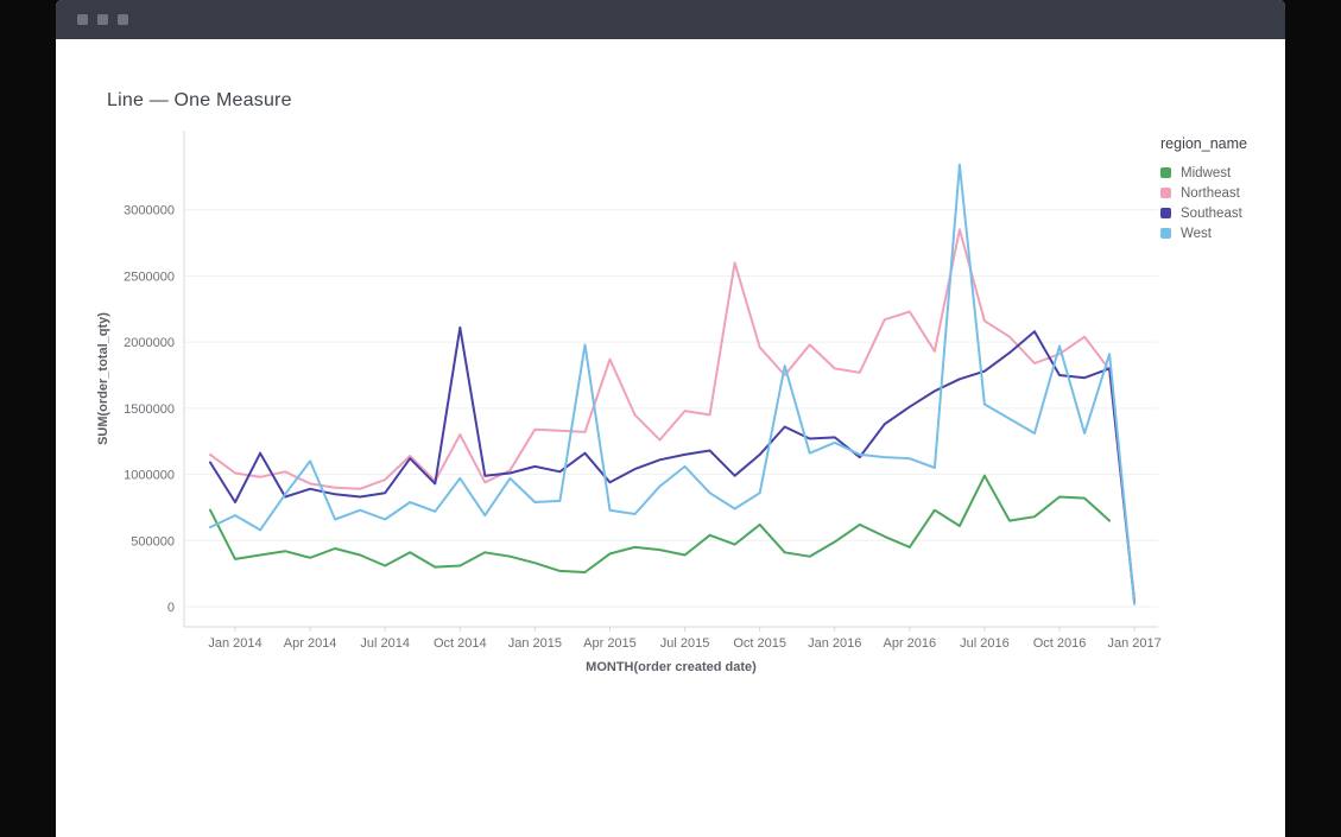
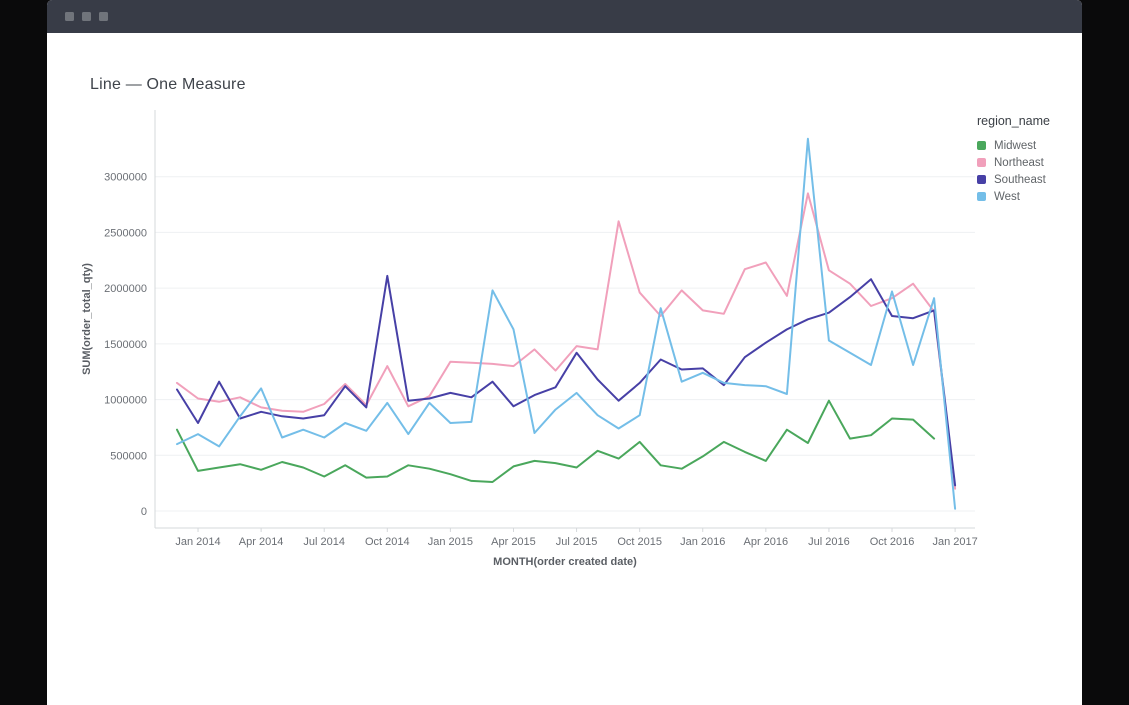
Northeast/Apr 2015: 1870000 -> 1300000
West/Apr 2015: 730000 -> 1630000
Southeast/Jul 2015: 1150000 -> 1420000
Northeast/Jan 2017: 50000 -> 200000
Southeast/Jan 2017: 30000 -> 230000
